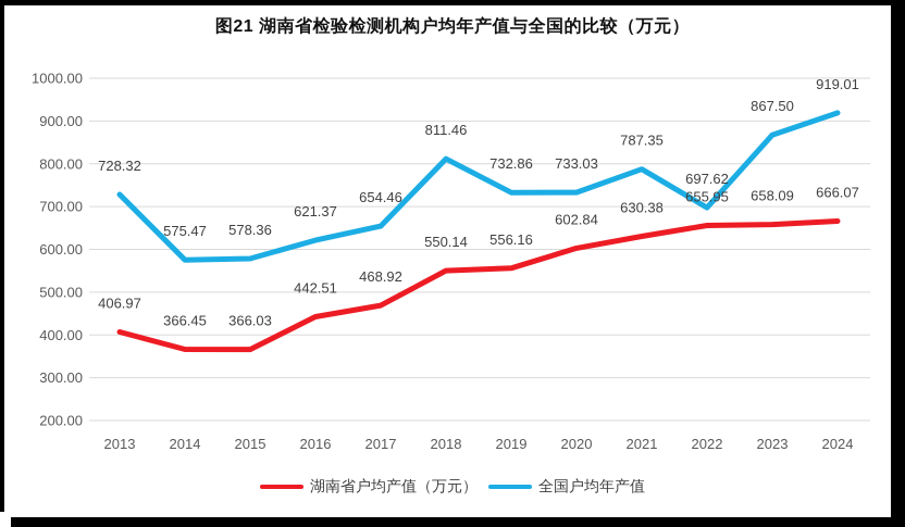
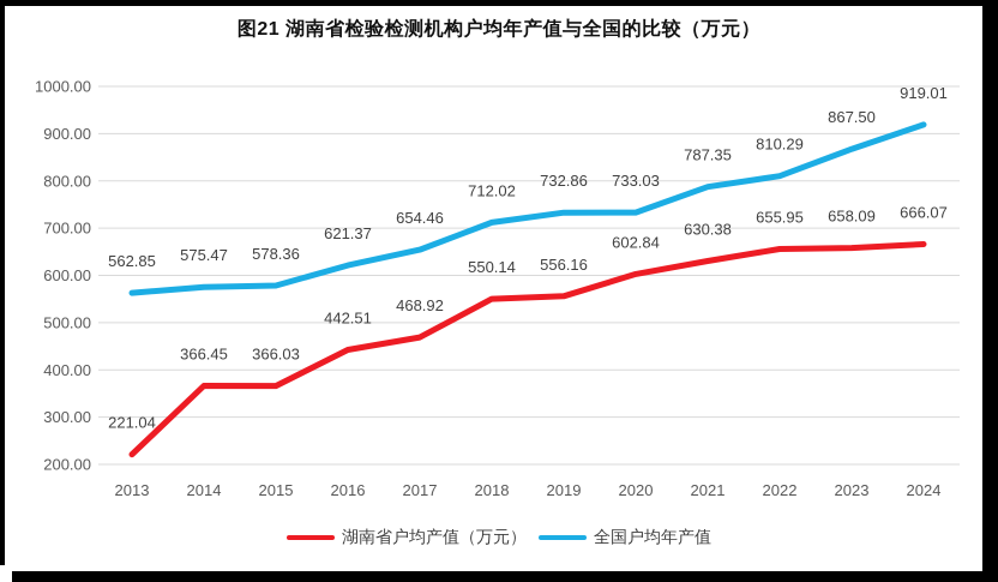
湖南省户均产值（万元）/2013: 406.97 -> 221.04
全国户均年产值/2013: 728.32 -> 562.85
全国户均年产值/2018: 811.46 -> 712.02
全国户均年产值/2022: 697.62 -> 810.29
